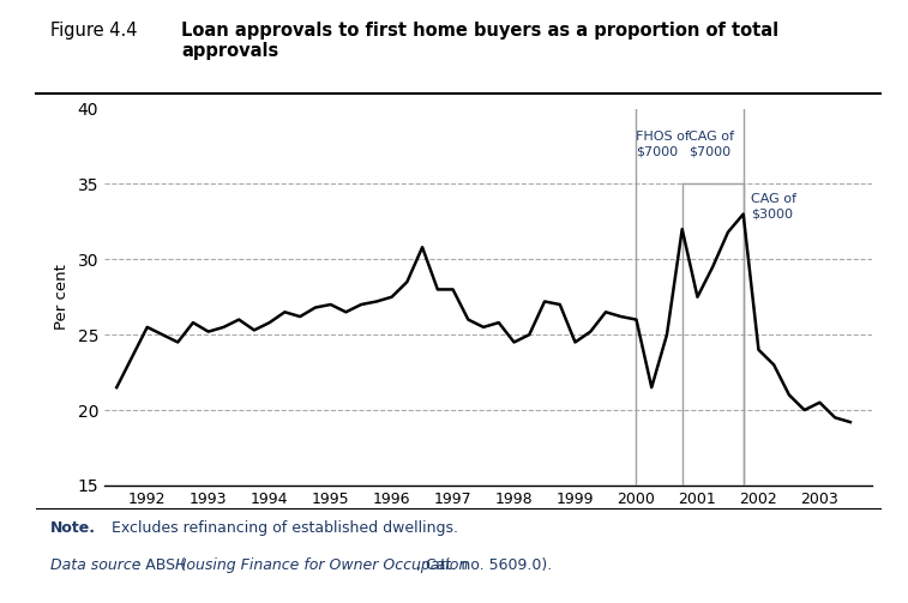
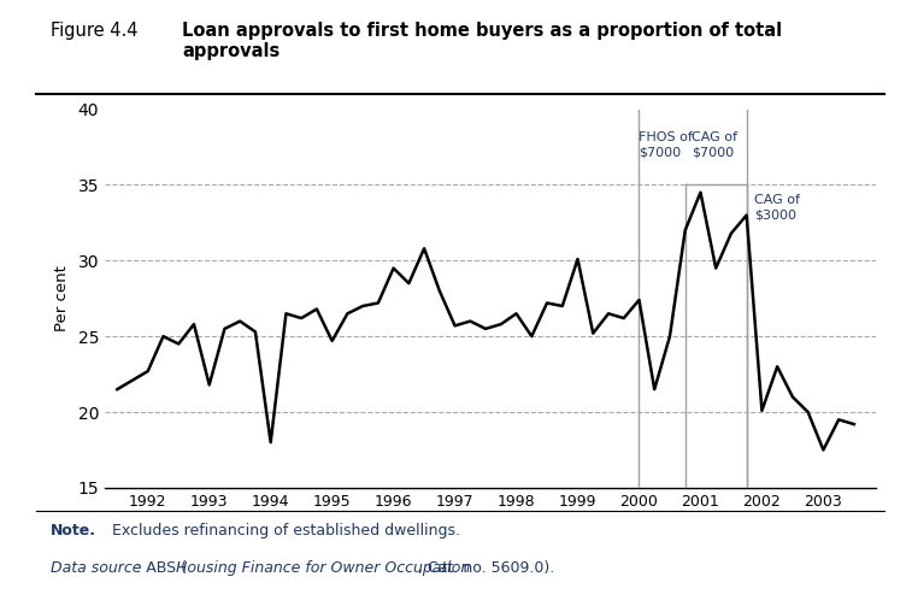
1992: 25.5 -> 22.7
1993: 25.2 -> 21.8
1994: 25.8 -> 18.0
1995: 27.0 -> 24.7
1996: 27.5 -> 29.5
1997: 28.0 -> 25.7
1998: 24.5 -> 26.5
1999: 24.5 -> 30.1
2000: 26.0 -> 27.4
2001: 27.5 -> 34.5
2002: 24.0 -> 20.1
2003: 20.5 -> 17.5
